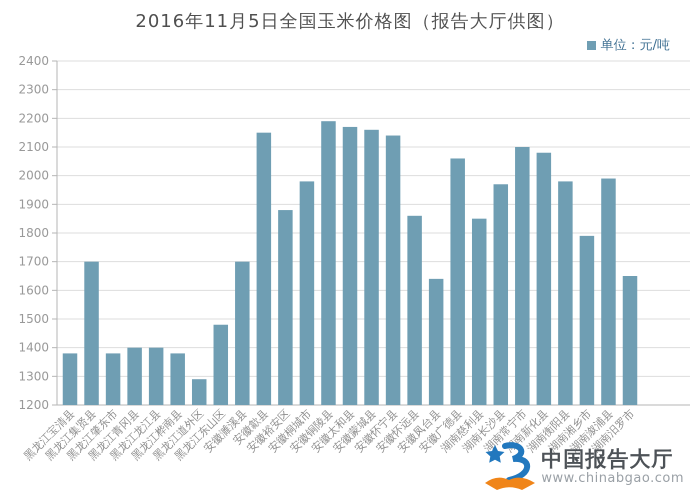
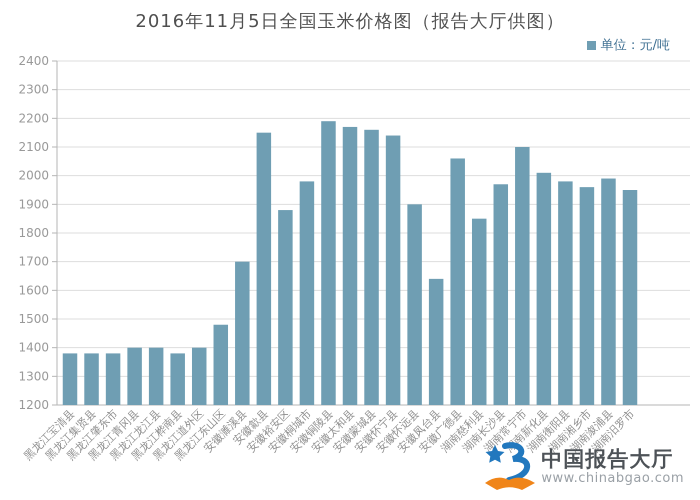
黑龙江集贤县: 1700 -> 1380
黑龙江道外区: 1290 -> 1400
安徽怀远县: 1860 -> 1900
湖南新化县: 2080 -> 2010
湖南湘乡市: 1790 -> 1960
湖南汨罗市: 1650 -> 1950
